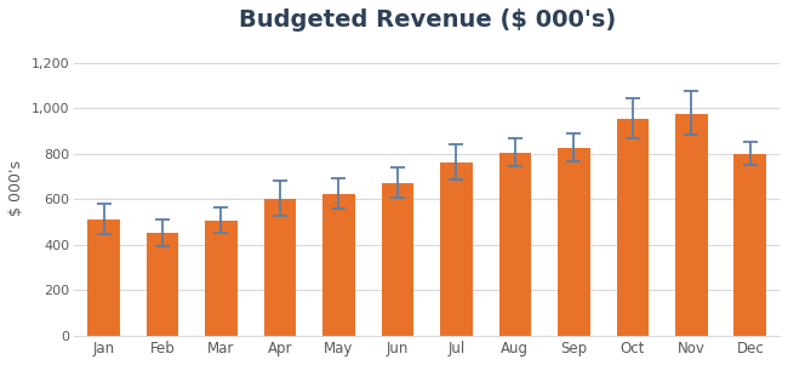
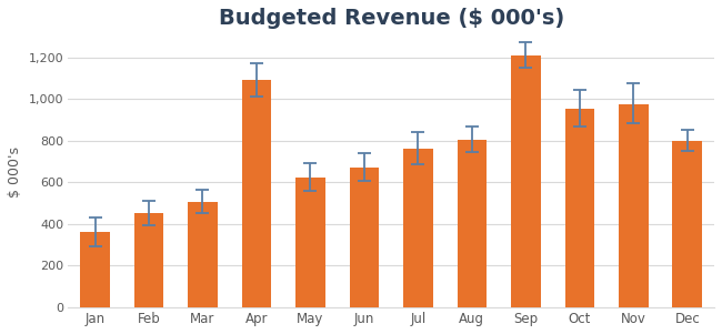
Jan: 510 -> 360
Apr: 600 -> 1,090
Sep: 820 -> 1,210
